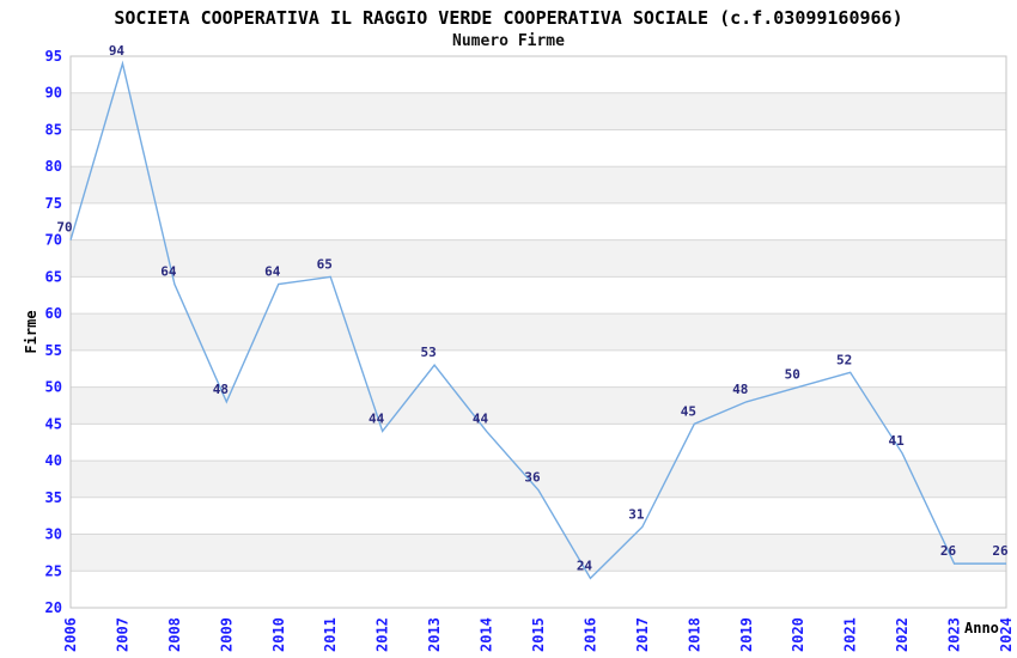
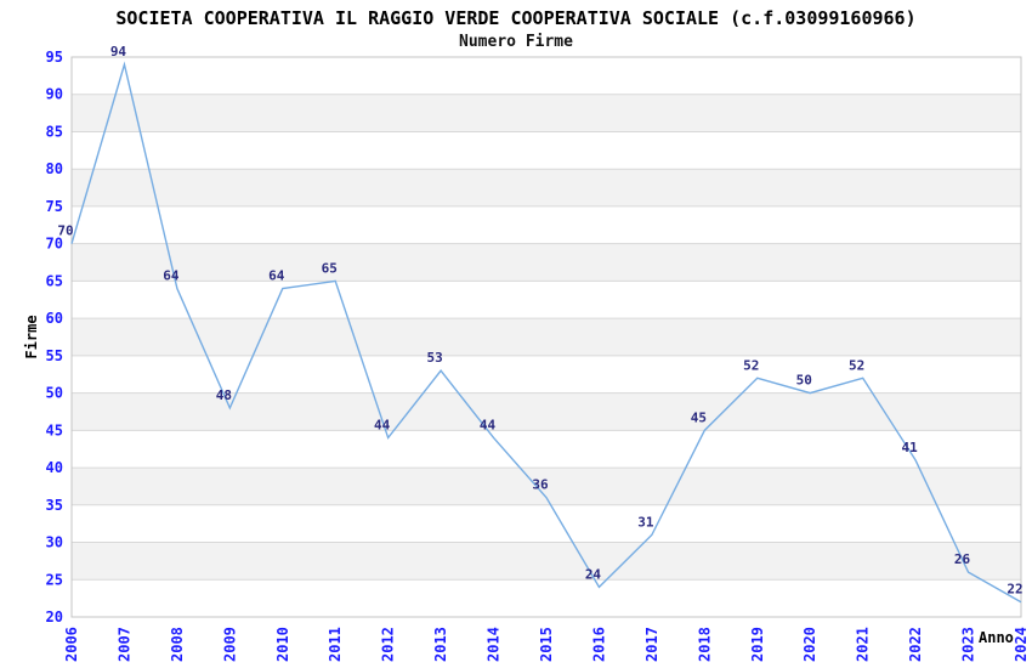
2019: 48 -> 52
2024: 26 -> 22
